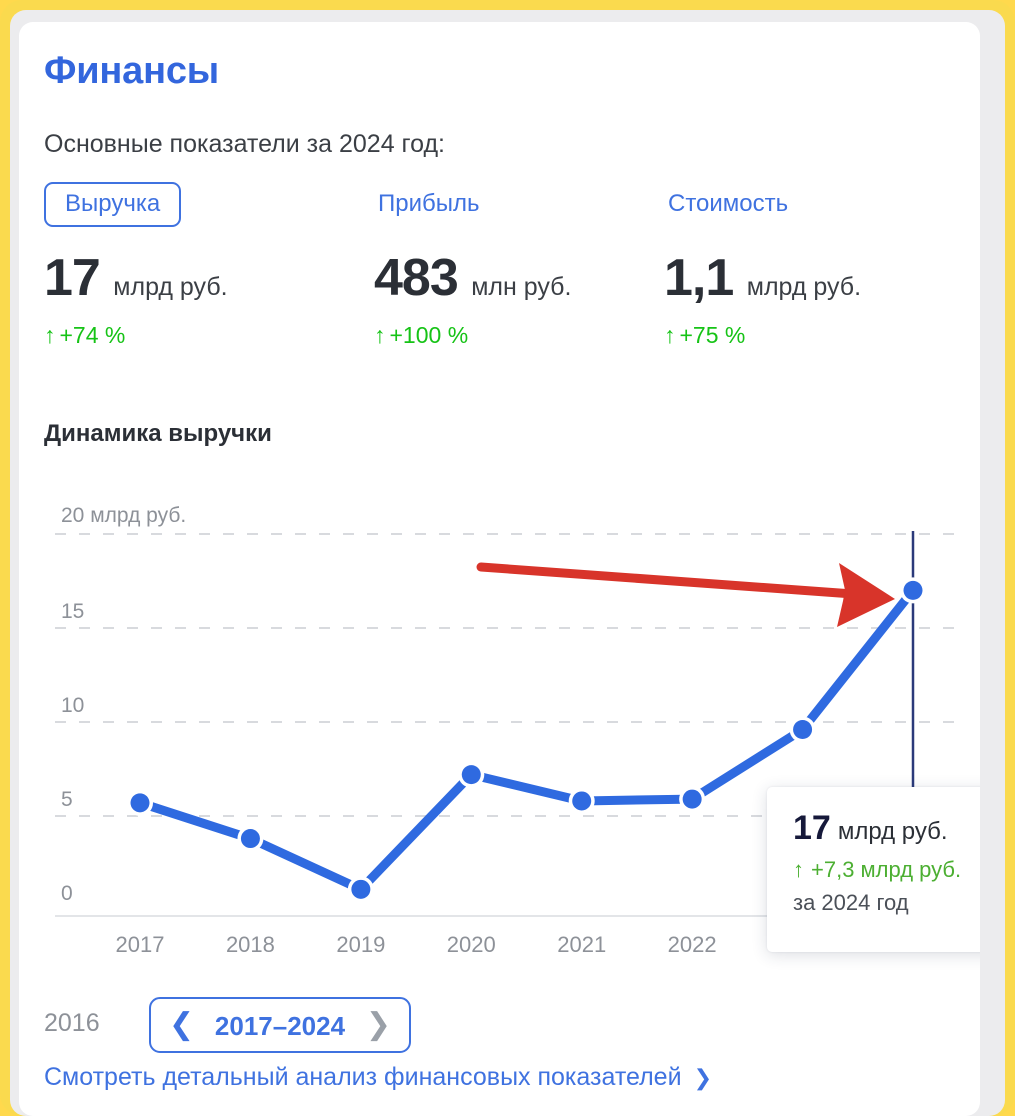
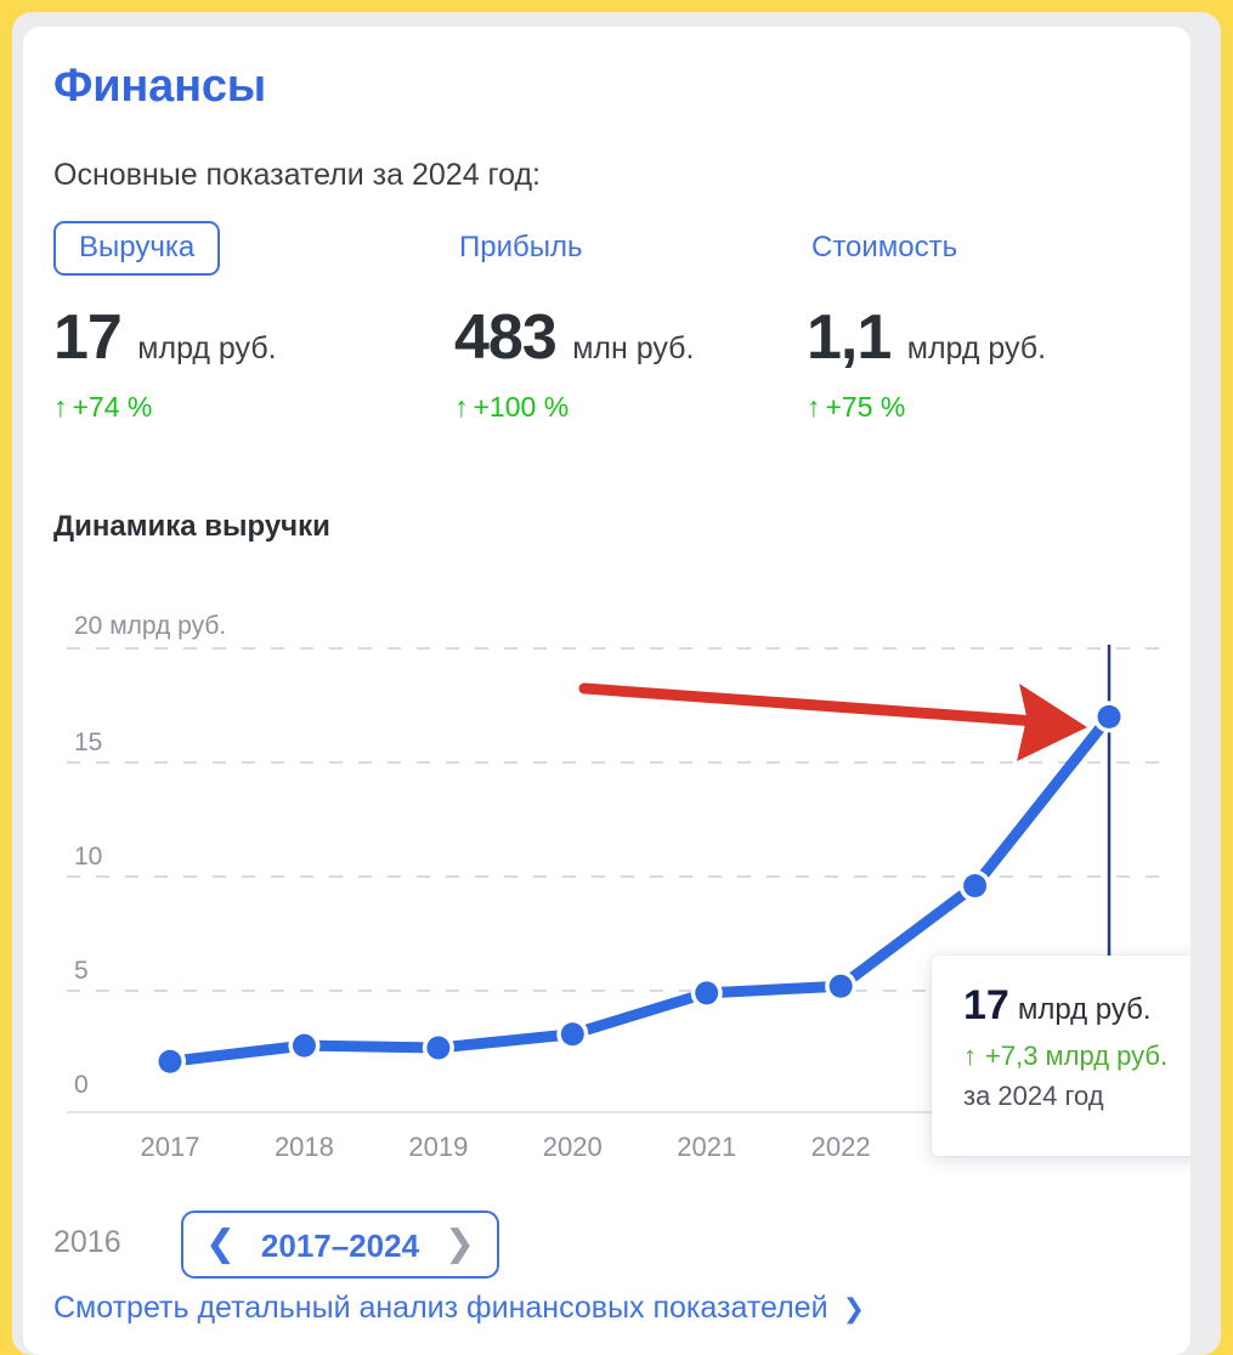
2017: 5.7 -> 1.9
2018: 3.8 -> 2.6
2019: 1.1 -> 2.5
2020: 7.2 -> 3.1
2021: 5.8 -> 4.9
2022: 5.9 -> 5.2
